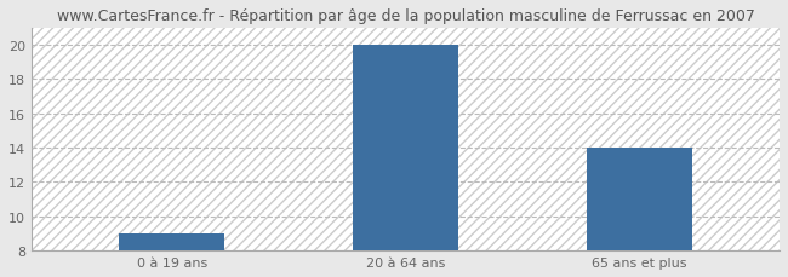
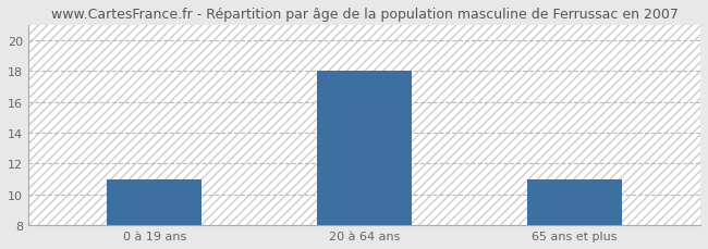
0 à 19 ans: 9 -> 11
20 à 64 ans: 20 -> 18
65 ans et plus: 14 -> 11
